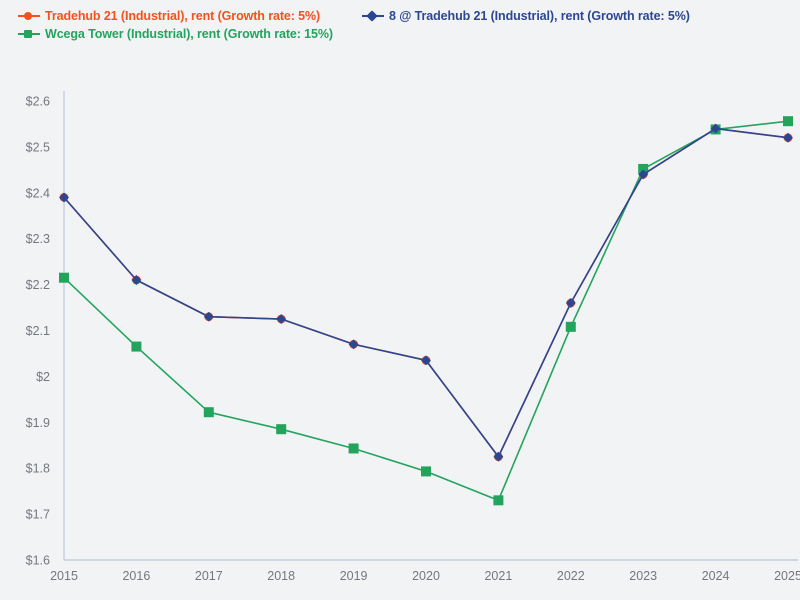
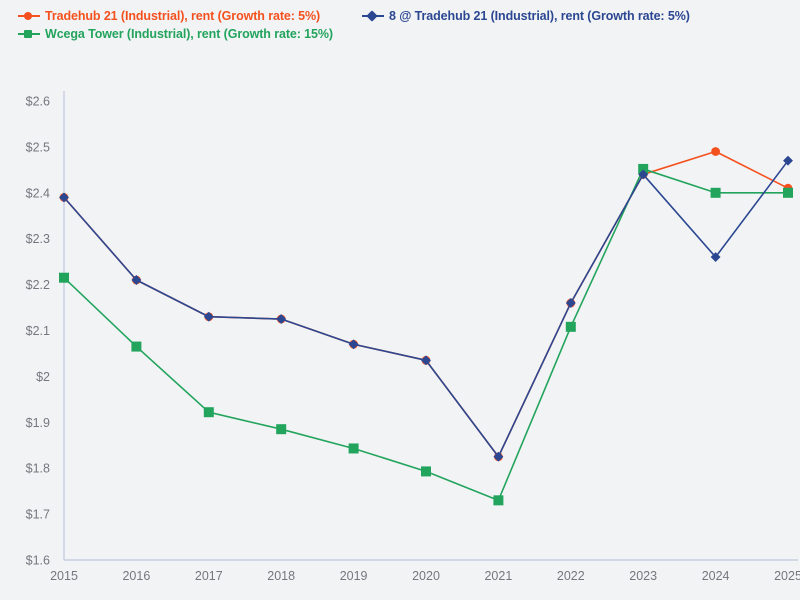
Tradehub 21 (Industrial), rent (Growth rate: 5%)/2024: $2.54 -> $2.49
8 @ Tradehub 21 (Industrial), rent (Growth rate: 5%)/2024: $2.54 -> $2.26
Wcega Tower (Industrial), rent (Growth rate: 15%)/2024: $2.54 -> $2.40
Tradehub 21 (Industrial), rent (Growth rate: 5%)/2025: $2.52 -> $2.41
8 @ Tradehub 21 (Industrial), rent (Growth rate: 5%)/2025: $2.52 -> $2.47
Wcega Tower (Industrial), rent (Growth rate: 15%)/2025: $2.56 -> $2.40
